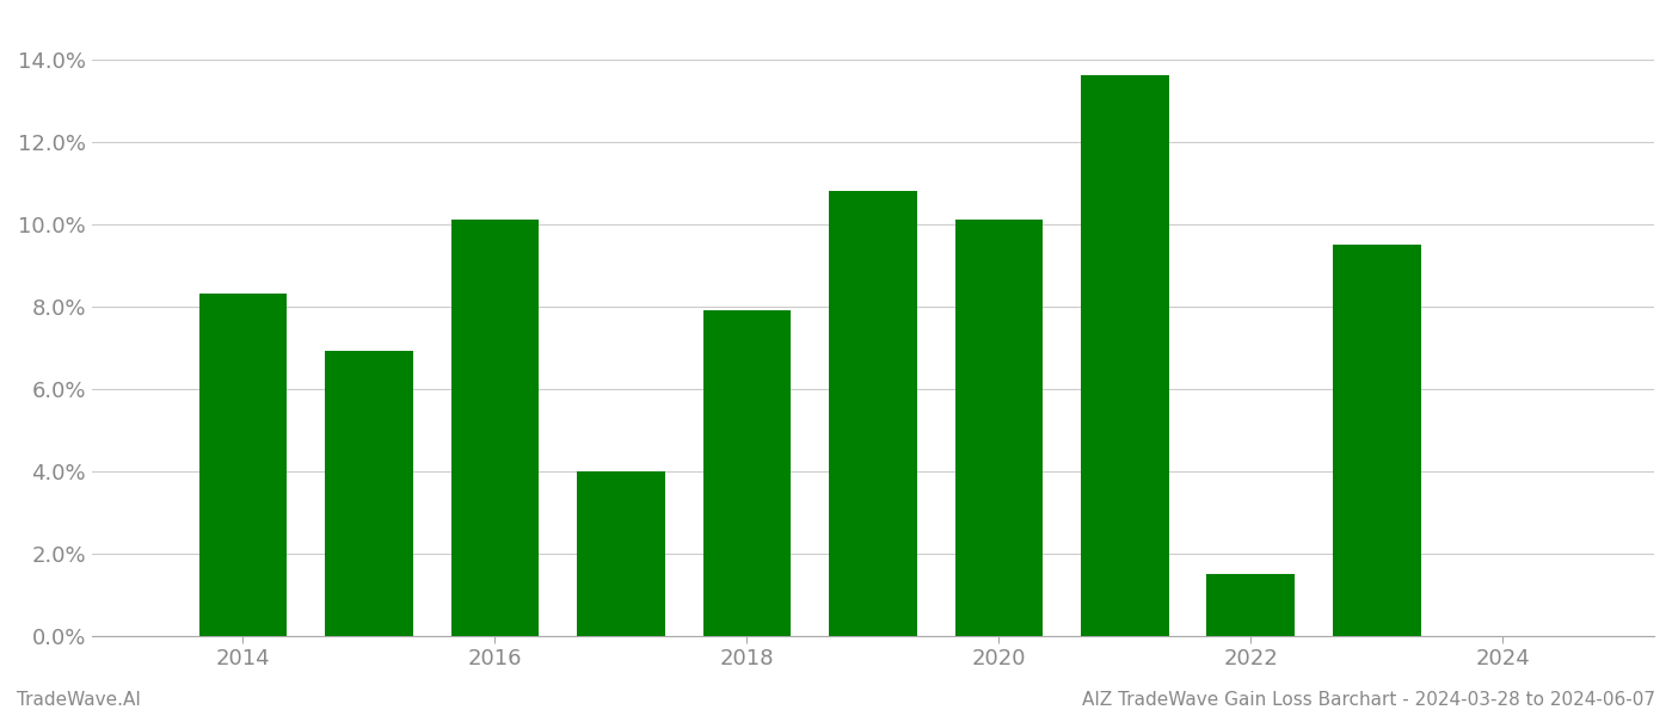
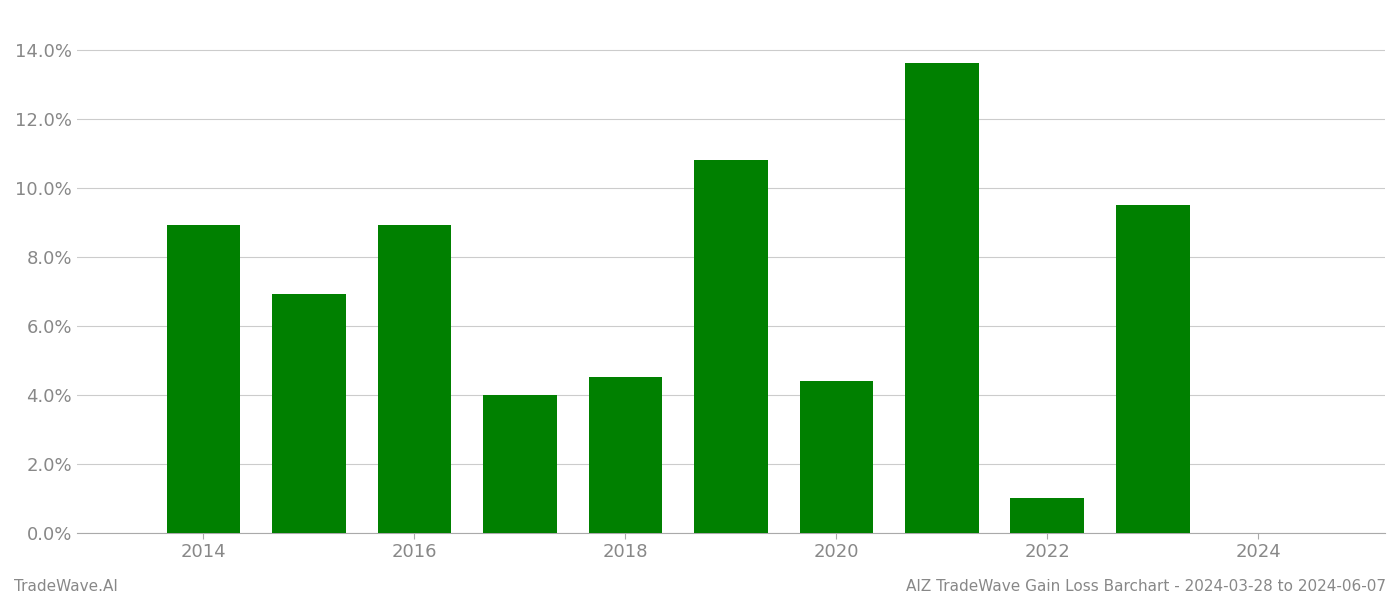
2014: 8.3% -> 8.9%
2016: 10.1% -> 8.9%
2018: 7.9% -> 4.5%
2020: 10.1% -> 4.4%
2022: 1.5% -> 1.0%
